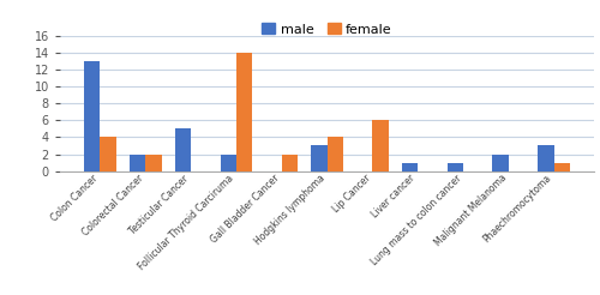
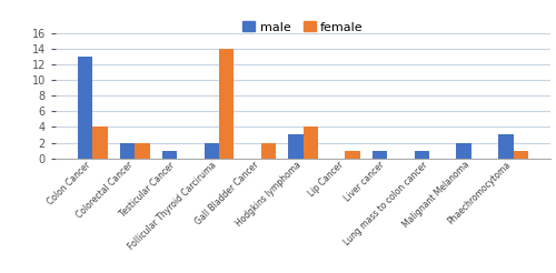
male/Testicular Cancer: 5 -> 1
female/Lip Cancer: 6 -> 1
